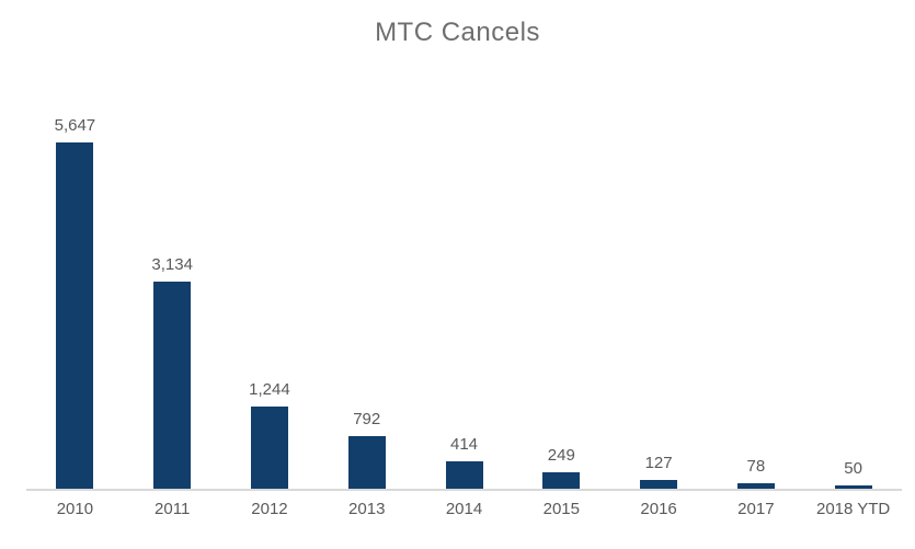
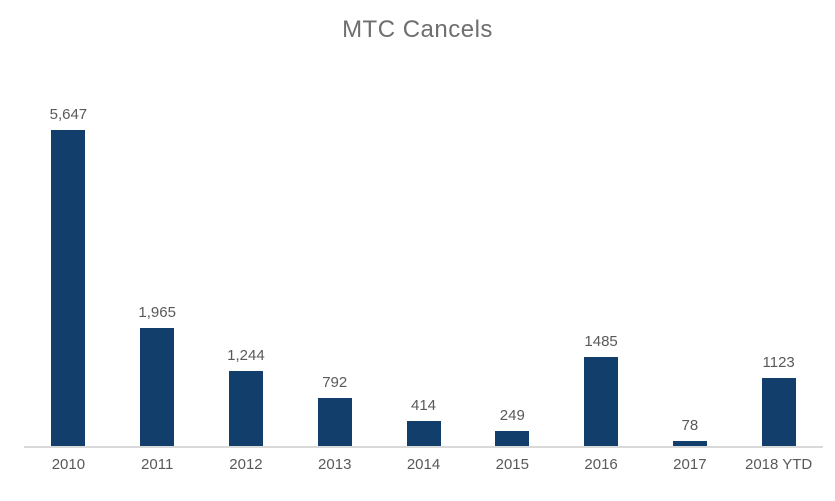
2011: 3,134 -> 1,965
2016: 127 -> 1485
2018 YTD: 50 -> 1123
